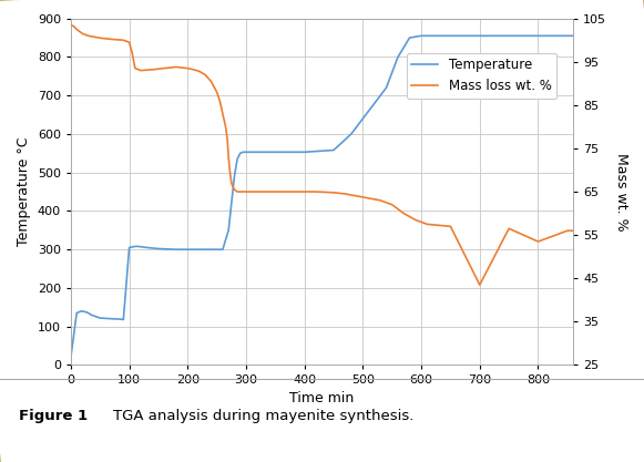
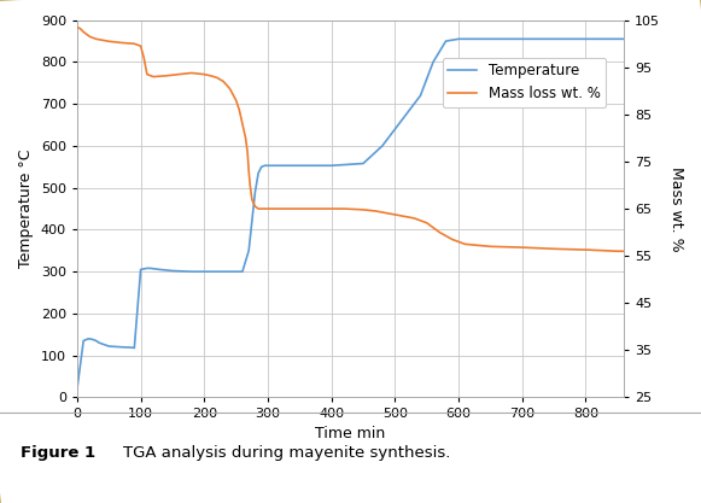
Mass loss wt. %/700: 43.5 -> 56.8
Mass loss wt. %/800: 53.5 -> 56.3
